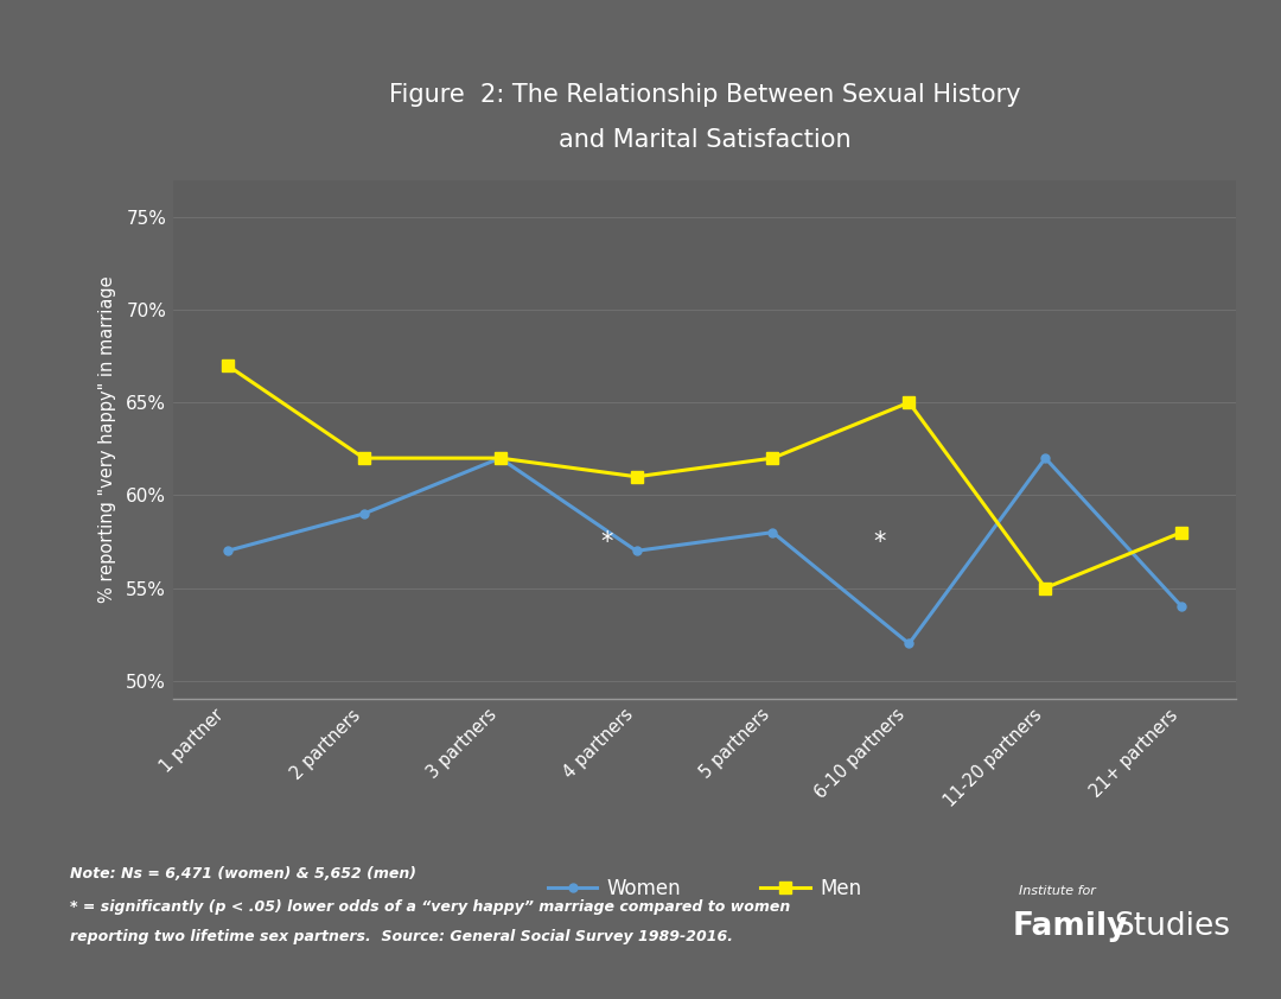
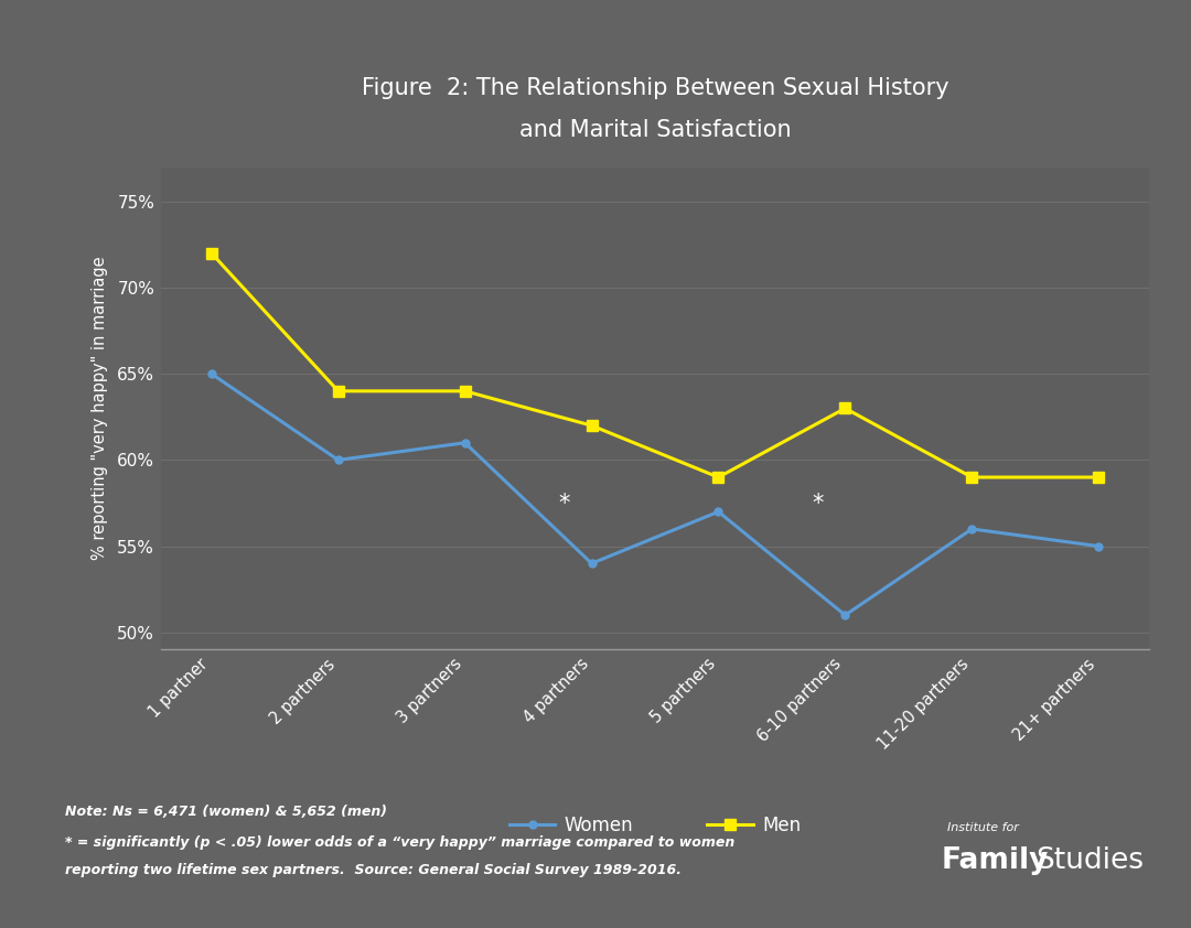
Women/1 partner: 57% -> 65%
Men/1 partner: 67% -> 72%
Women/2 partners: 59% -> 60%
Men/2 partners: 62% -> 64%
Women/3 partners: 62% -> 61%
Men/3 partners: 62% -> 64%
Women/4 partners: 57% -> 54%
Men/4 partners: 61% -> 62%
Women/5 partners: 58% -> 57%
Men/5 partners: 62% -> 59%
Women/6-10 partners: 52% -> 51%
Men/6-10 partners: 65% -> 63%
Women/11-20 partners: 62% -> 56%
Men/11-20 partners: 55% -> 59%
Women/21+ partners: 54% -> 55%
Men/21+ partners: 58% -> 59%
